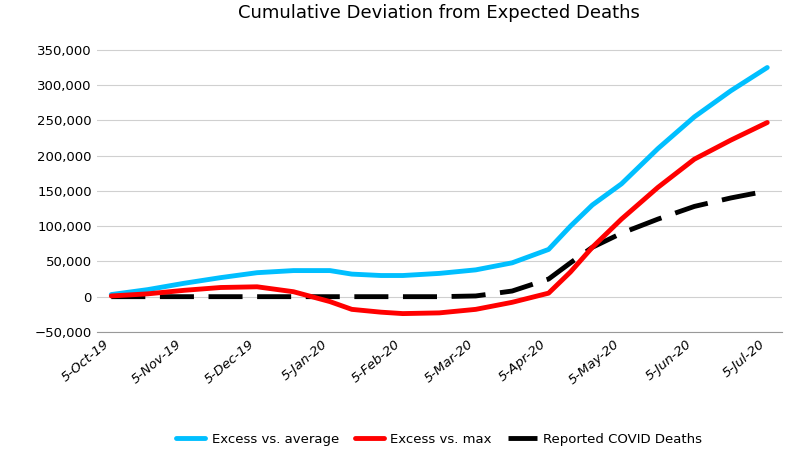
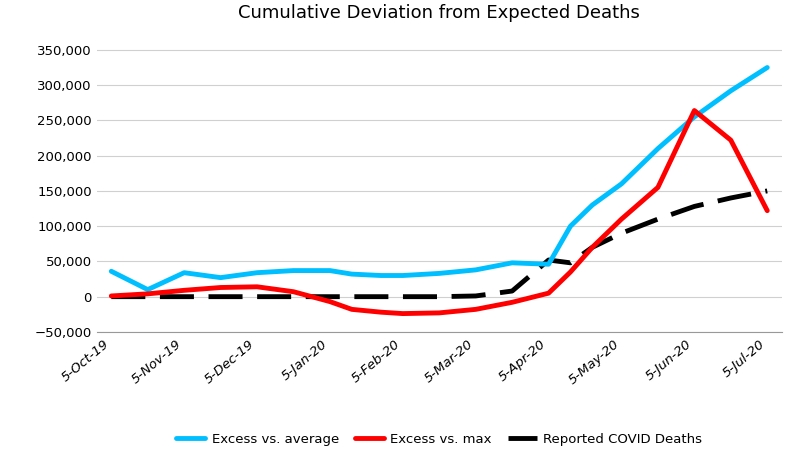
Excess vs. average/5-Oct-19: 3,000 -> 36,000
Excess vs. average/5-Nov-19: 19,000 -> 34,000
Excess vs. average/5-Apr-20: 67,000 -> 46,000
Reported COVID Deaths/5-Apr-20: 25,000 -> 52,000
Excess vs. max/5-Jun-20: 195,000 -> 264,000
Excess vs. max/5-Jul-20: 247,000 -> 122,000
